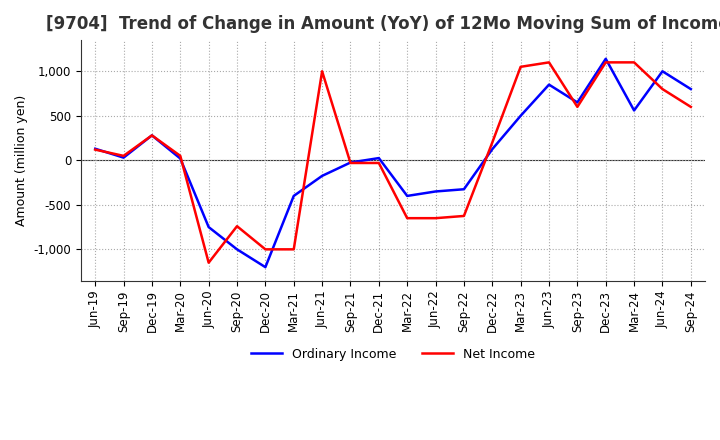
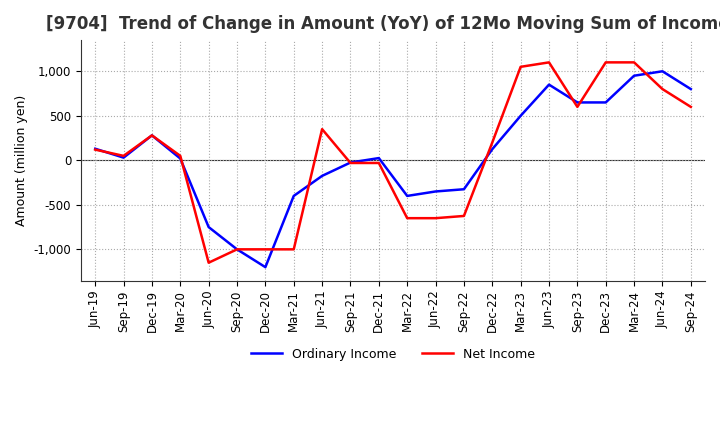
Net Income/Sep-20: -740 -> -1,000
Net Income/Jun-21: 1,000 -> 350
Ordinary Income/Dec-23: 1,140 -> 650
Ordinary Income/Mar-24: 560 -> 950
